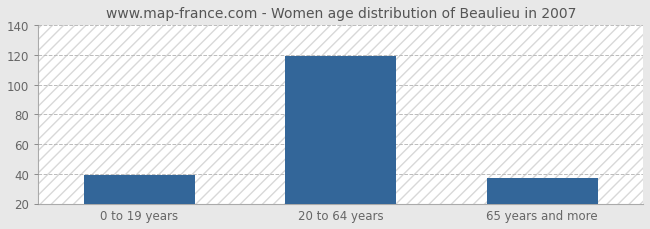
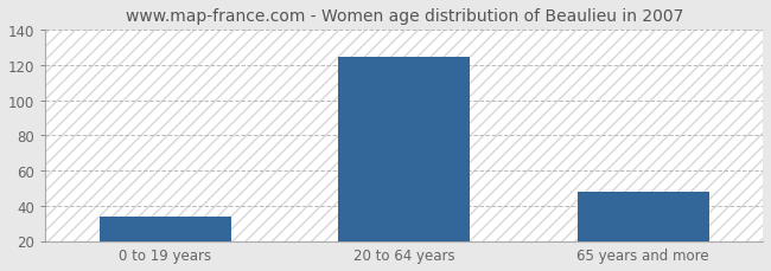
0 to 19 years: 39 -> 34
20 to 64 years: 119 -> 125
65 years and more: 37 -> 48
